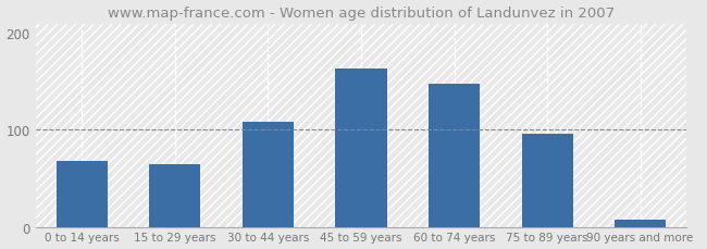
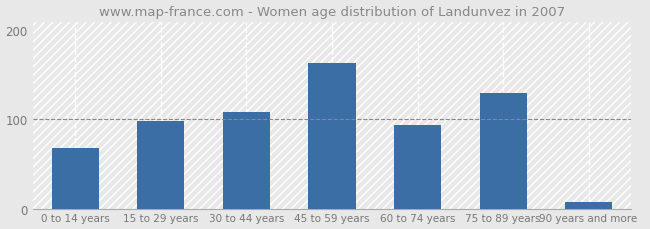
15 to 29 years: 65 -> 98
60 to 74 years: 148 -> 94
75 to 89 years: 96 -> 130
